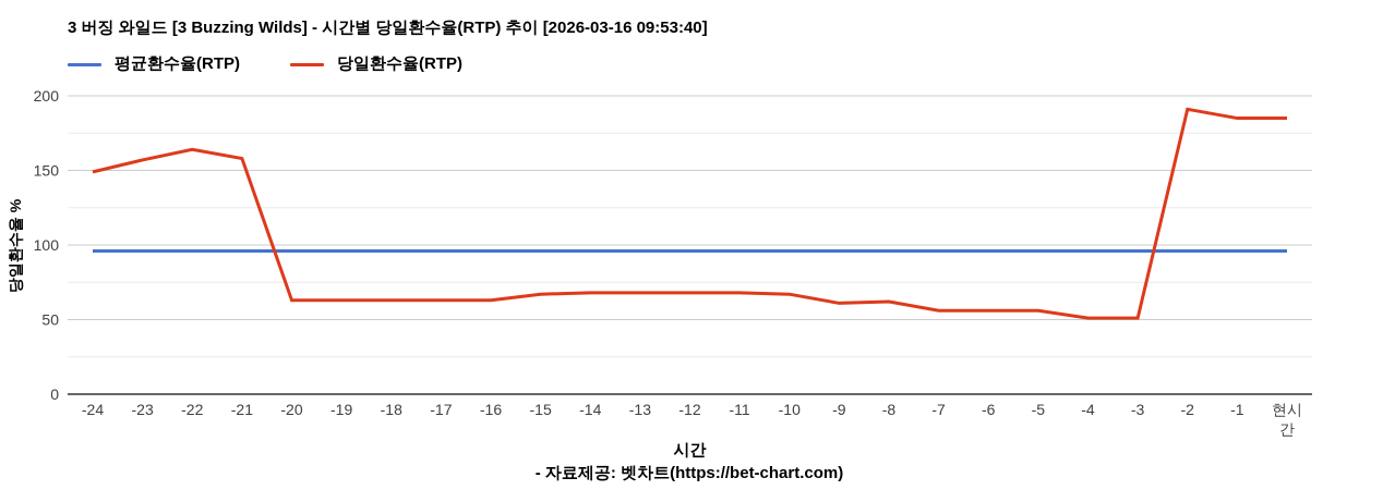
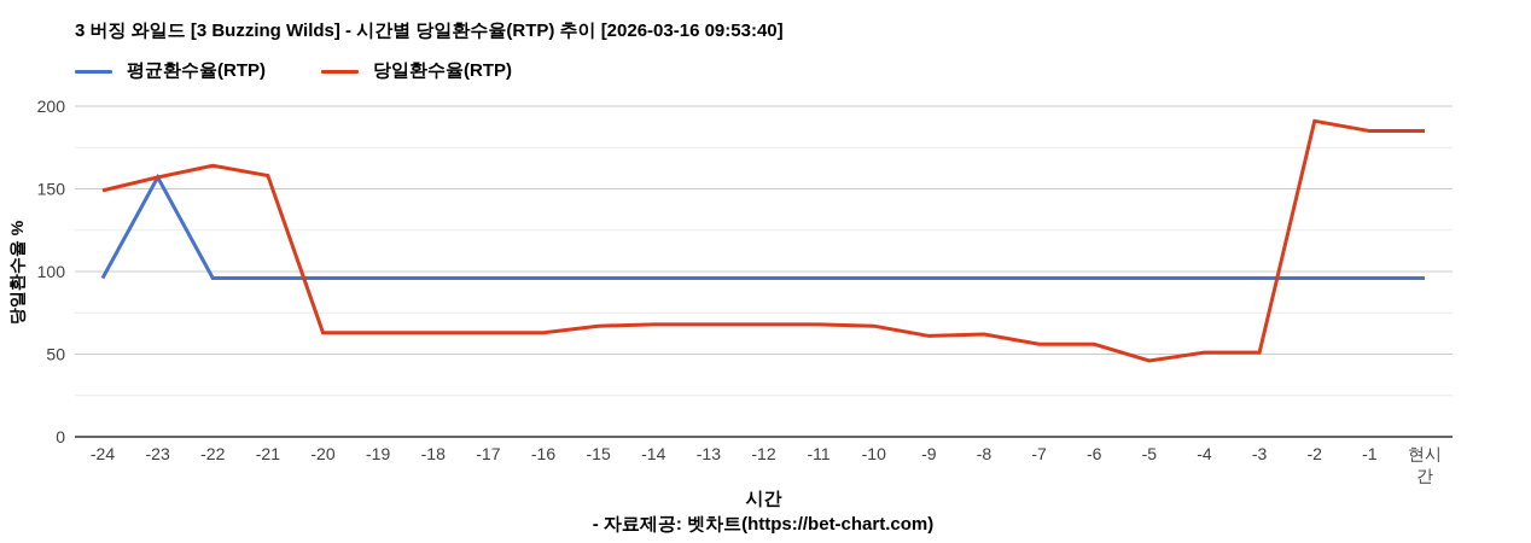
평균환수율(RTP)/-23: 96 -> 157
당일환수율(RTP)/-5: 56 -> 46
